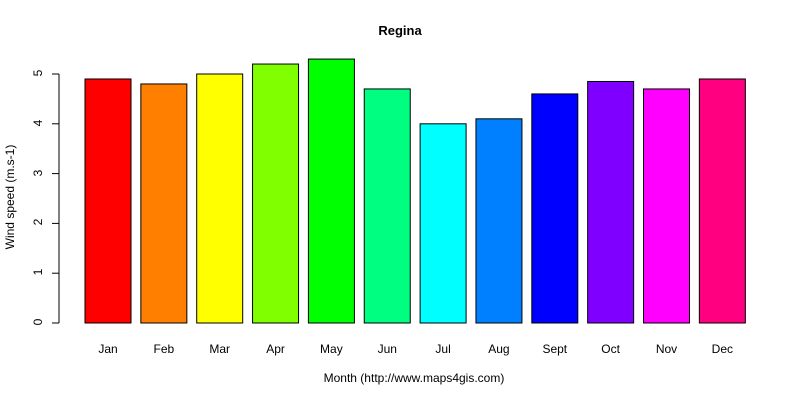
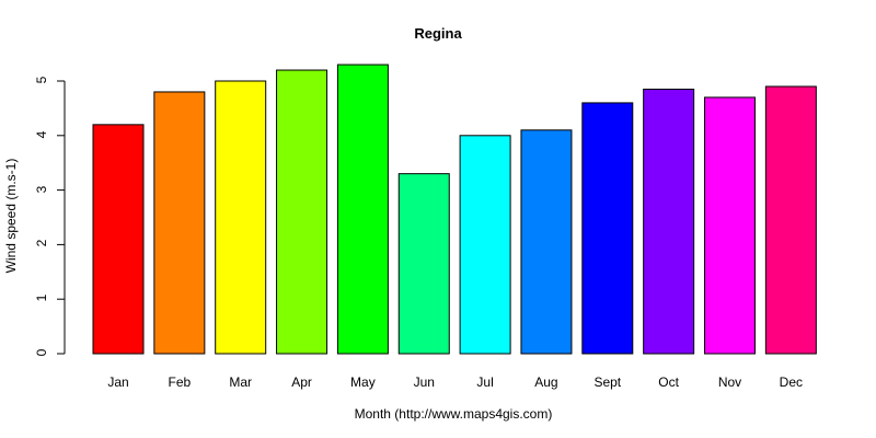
Jan: 4.9 -> 4.2
Jun: 4.7 -> 3.3
